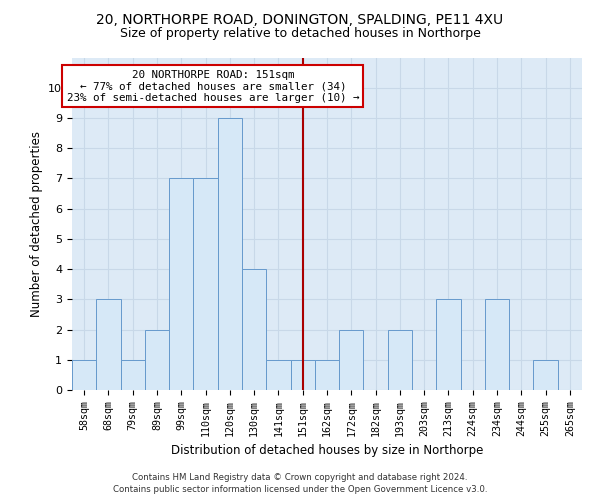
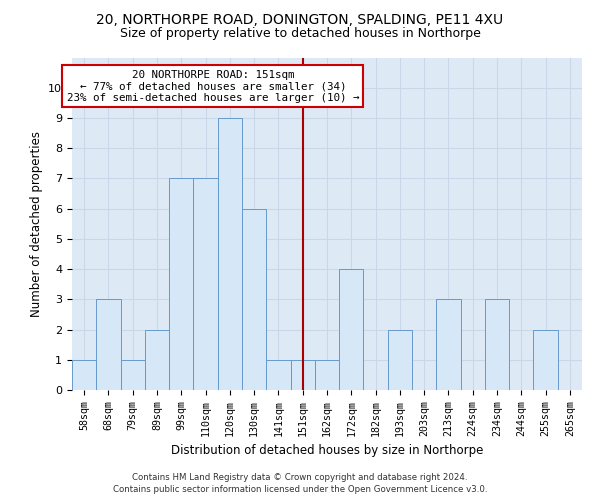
130sqm: 4 -> 6
172sqm: 2 -> 4
255sqm: 1 -> 2
